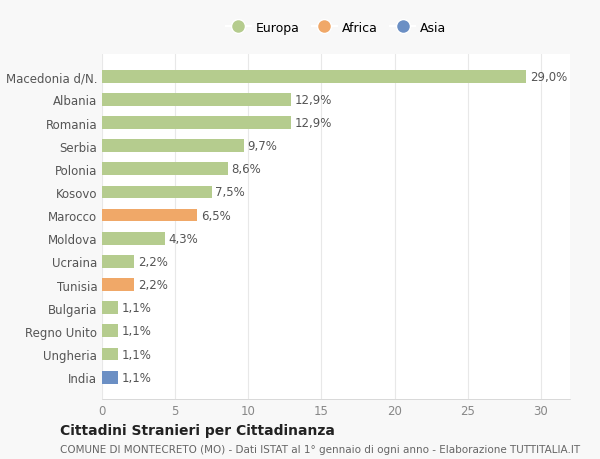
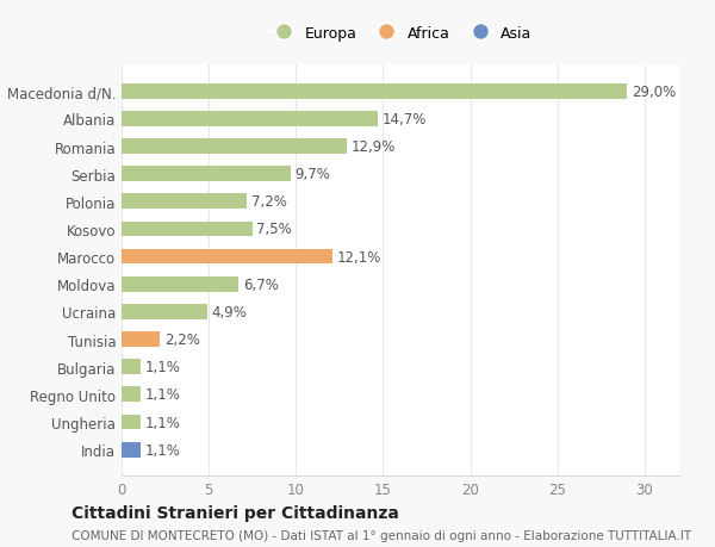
Albania: 12,9% -> 14,7%
Polonia: 8,6% -> 7,2%
Marocco: 6,5% -> 12,1%
Moldova: 4,3% -> 6,7%
Ucraina: 2,2% -> 4,9%
